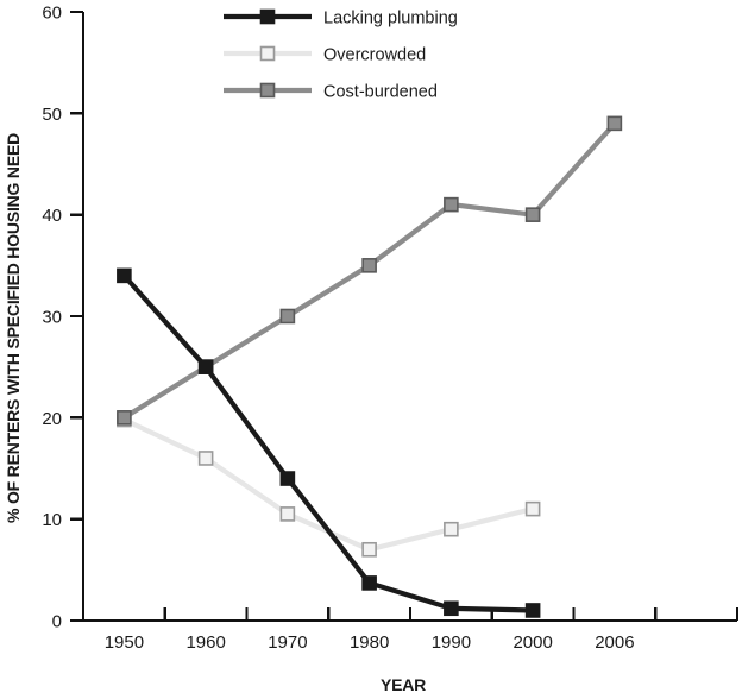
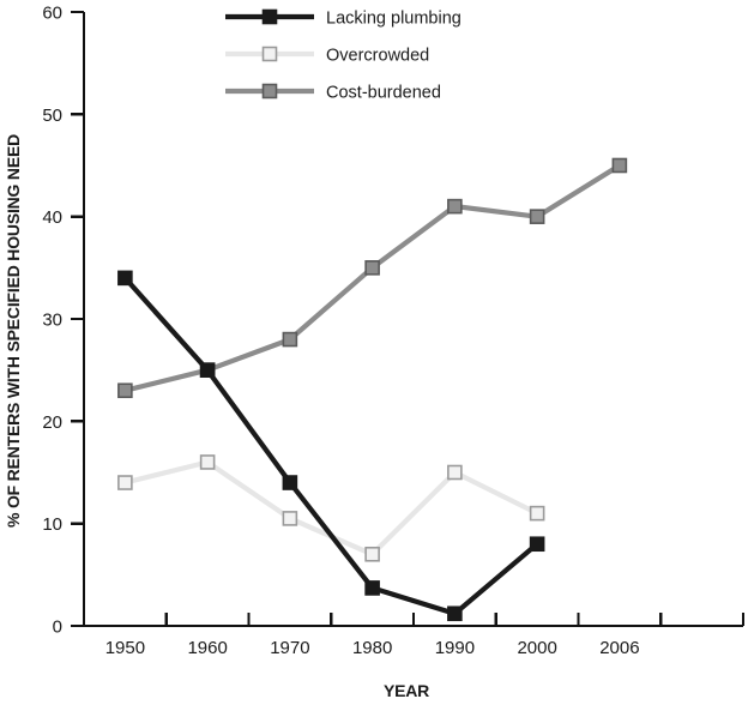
Overcrowded/1950: 20 -> 14
Cost-burdened/1950: 20 -> 23
Cost-burdened/1970: 30 -> 28
Overcrowded/1990: 9 -> 15
Lacking plumbing/2000: 1 -> 8
Cost-burdened/2006: 49 -> 45
